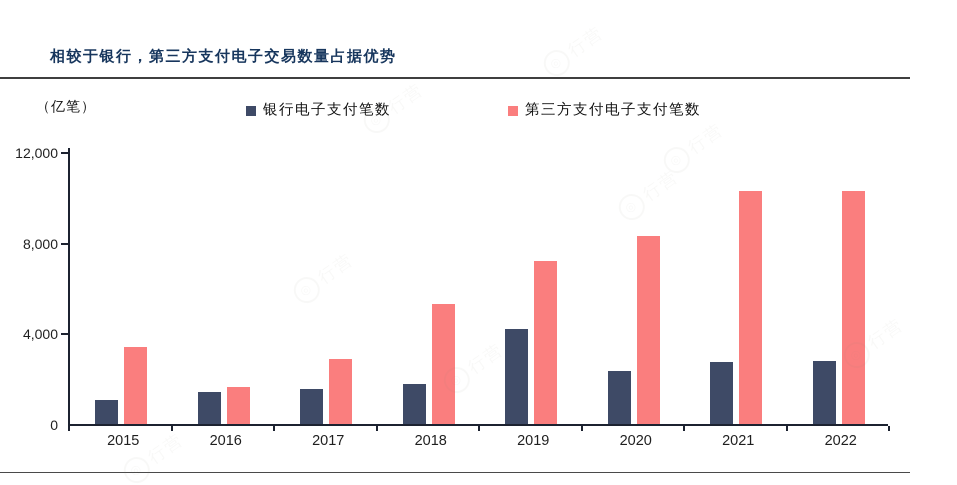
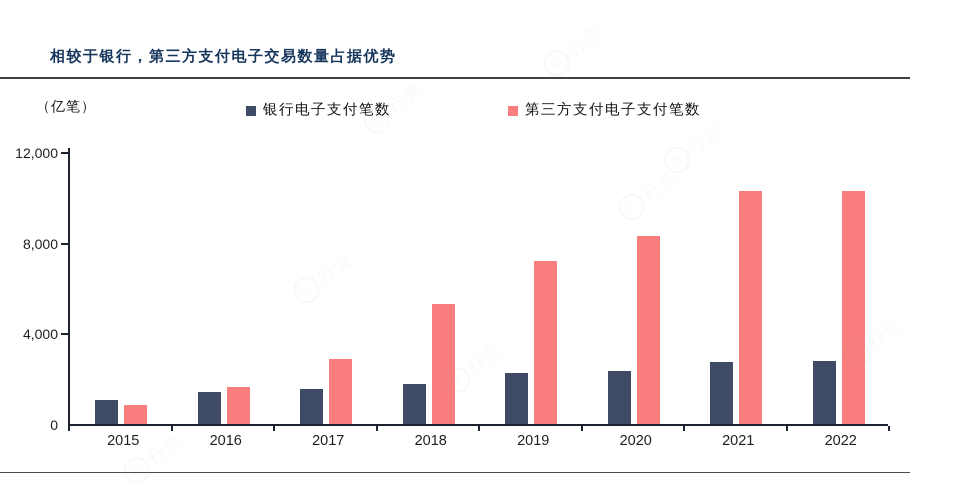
第三方支付电子支付笔数/2015: 3400 -> 800
银行电子支付笔数/2019: 4200 -> 2200
